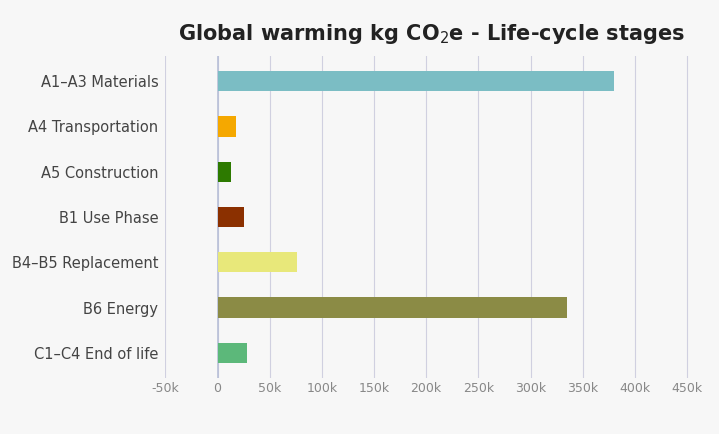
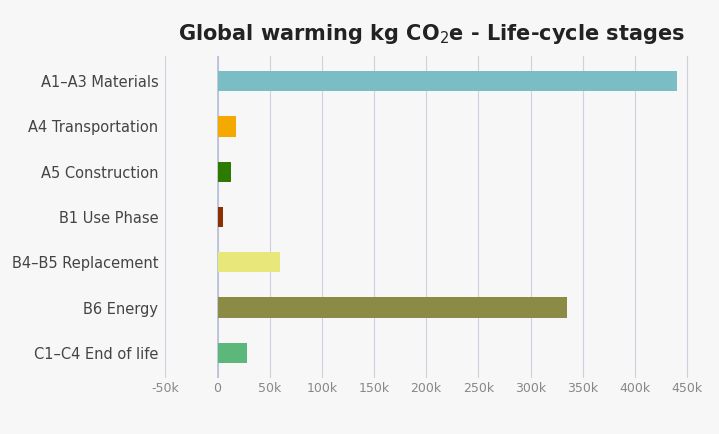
A1–A3 Materials: 380k -> 440k
B1 Use Phase: 25k -> 5k
B4–B5 Replacement: 76k -> 60k
